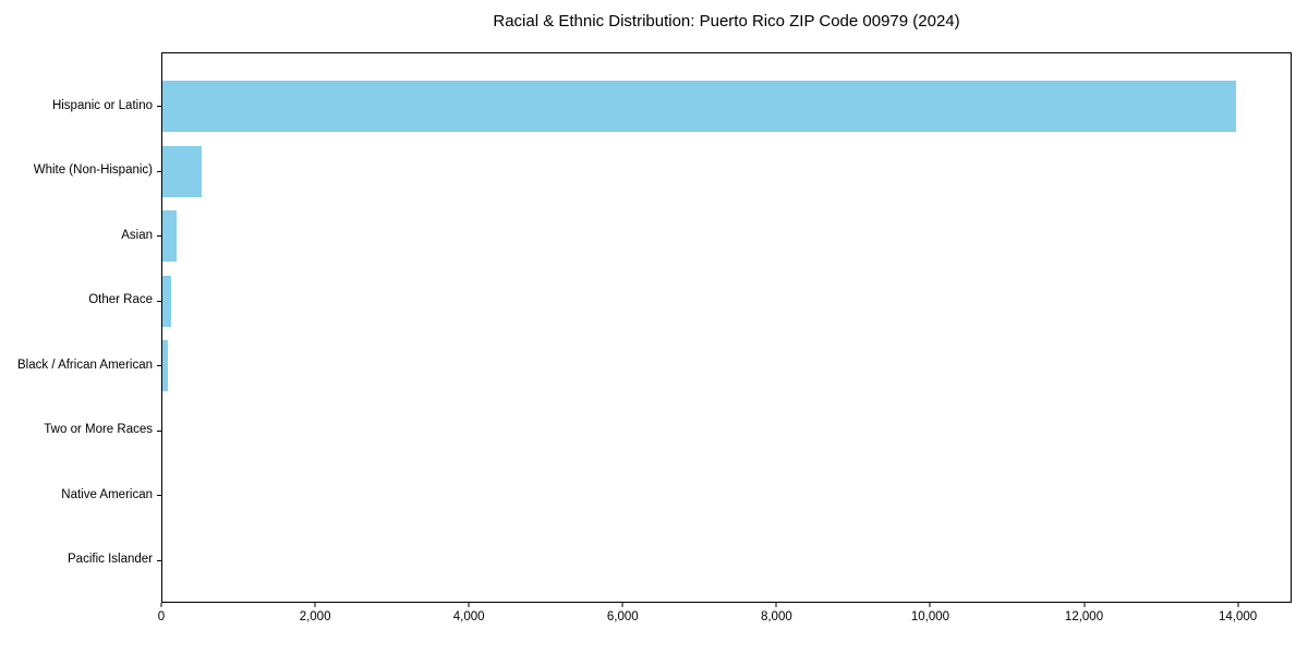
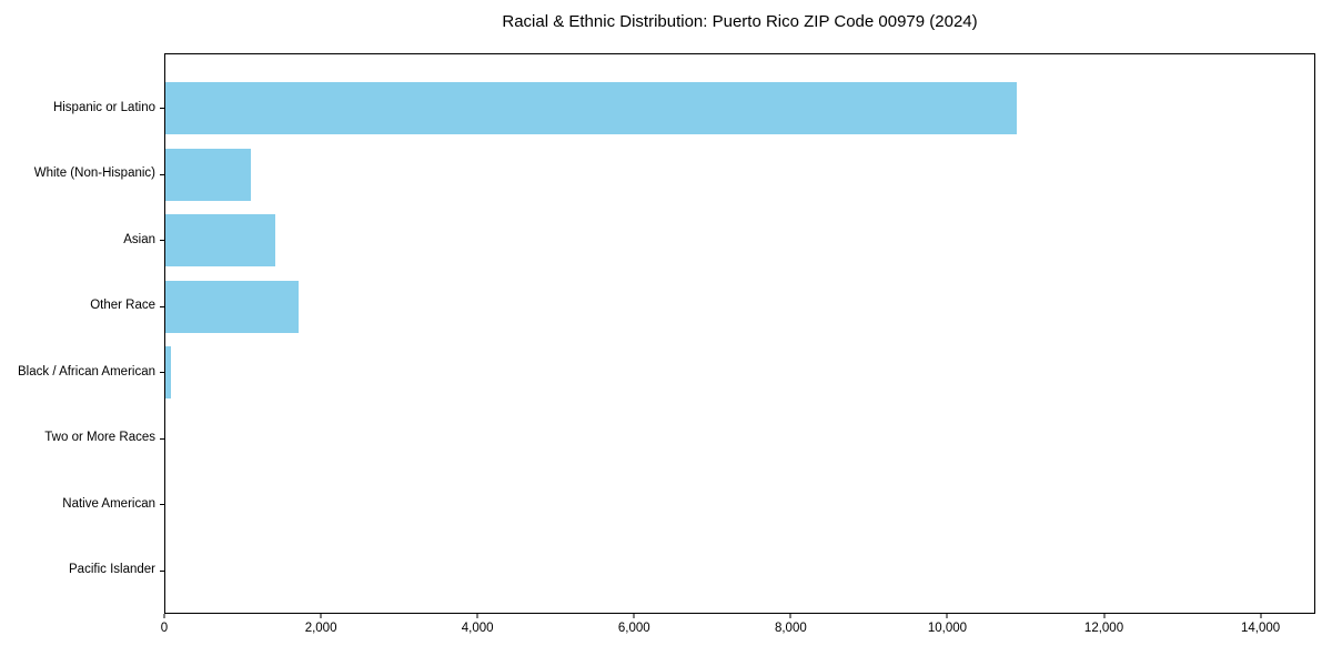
Hispanic or Latino: 14000 -> 10900
White (Non-Hispanic): 500 -> 1100
Asian: 200 -> 1400
Other Race: 100 -> 1700
